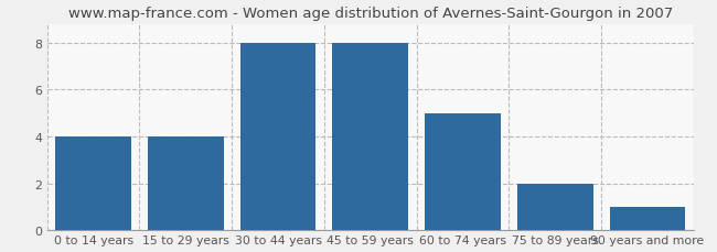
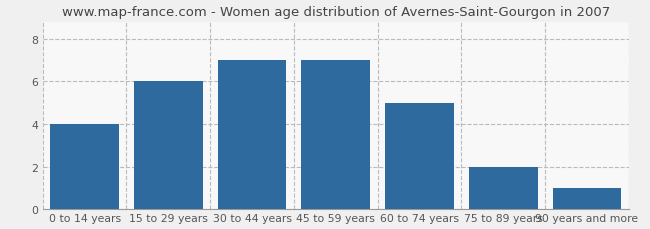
15 to 29 years: 4 -> 6
30 to 44 years: 8 -> 7
45 to 59 years: 8 -> 7
